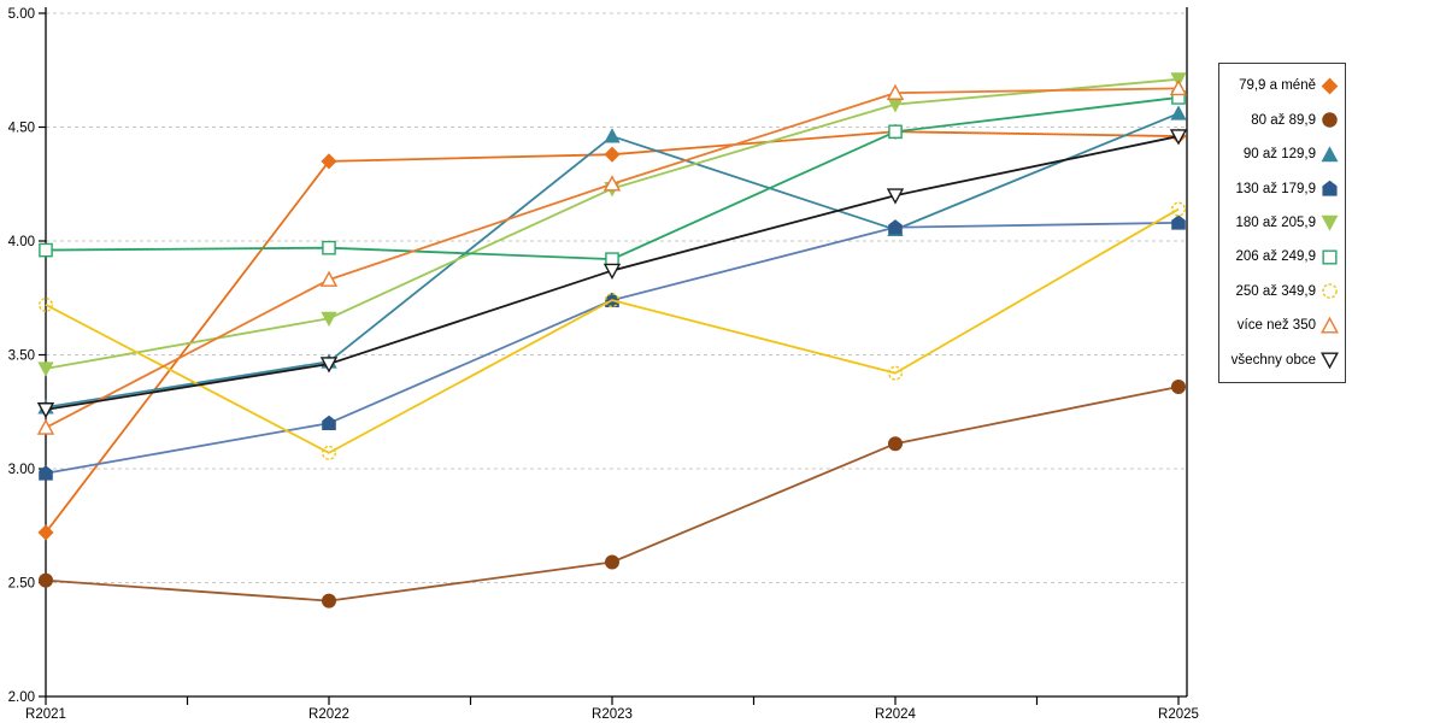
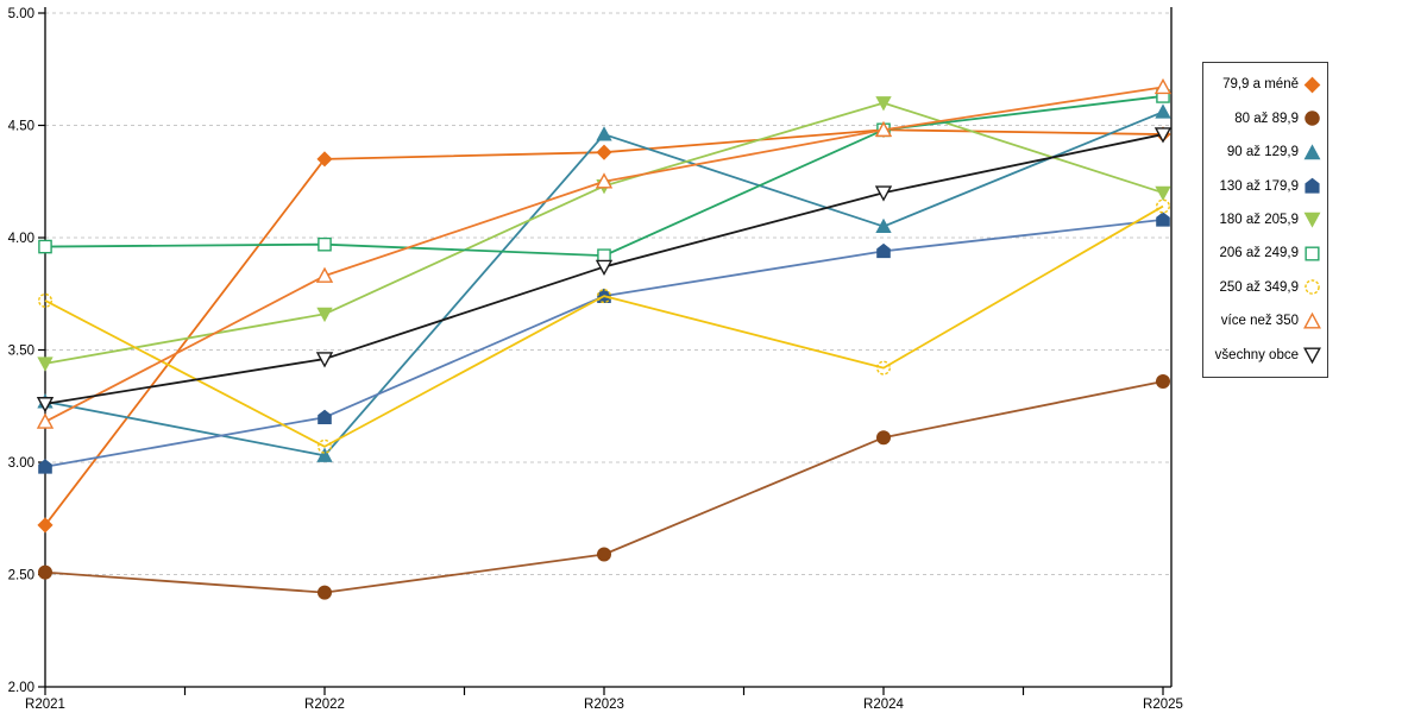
90 až 129,9/R2022: 3.47 -> 3.03
130 až 179,9/R2024: 4.06 -> 3.94
více než 350/R2024: 4.65 -> 4.48
180 až 205,9/R2025: 4.71 -> 4.20
